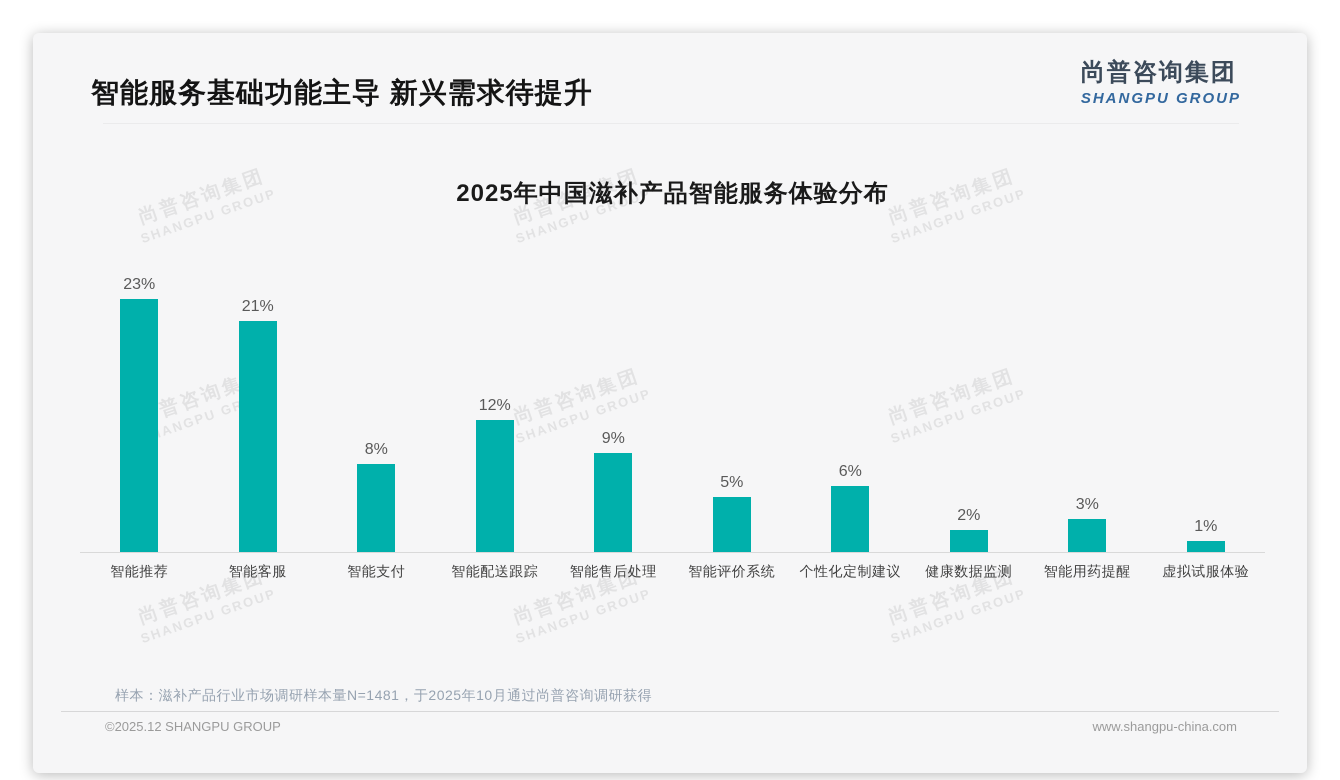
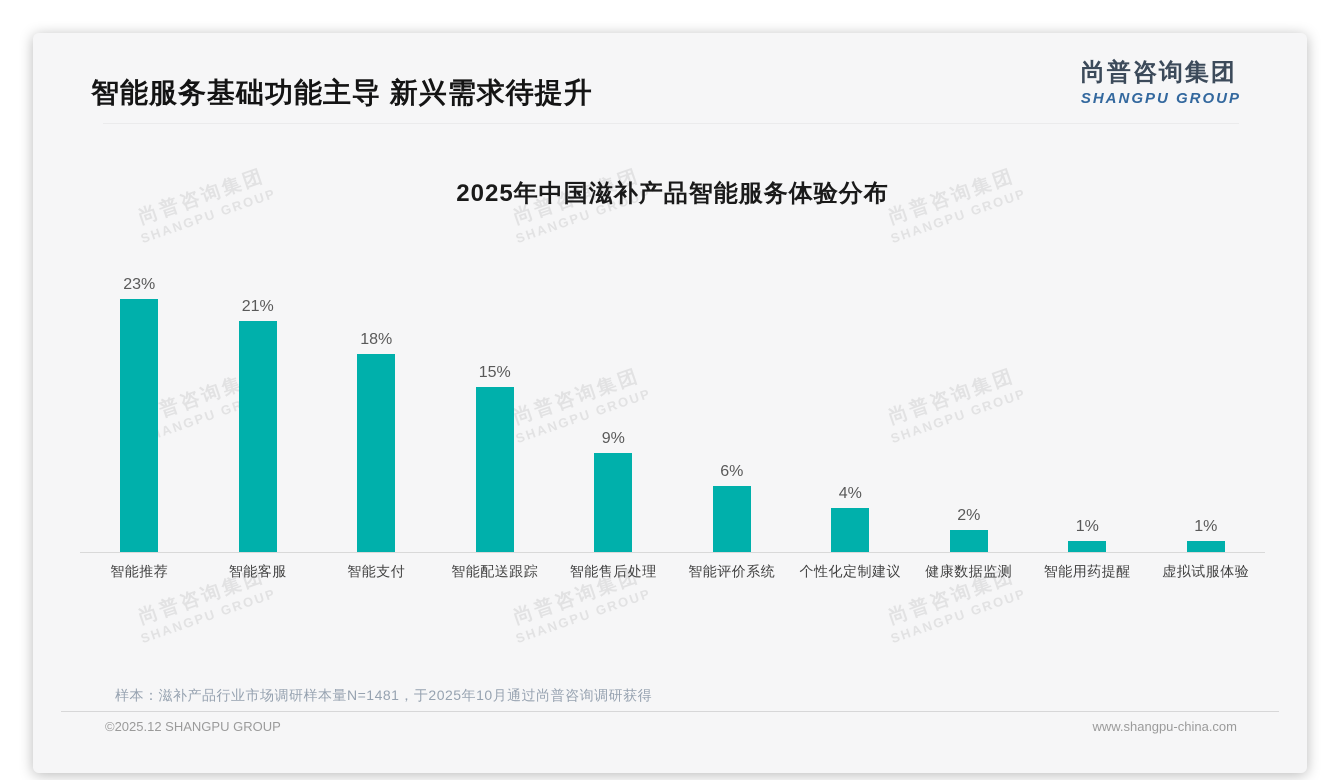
智能支付: 8% -> 18%
智能配送跟踪: 12% -> 15%
智能评价系统: 5% -> 6%
个性化定制建议: 6% -> 4%
智能用药提醒: 3% -> 1%
